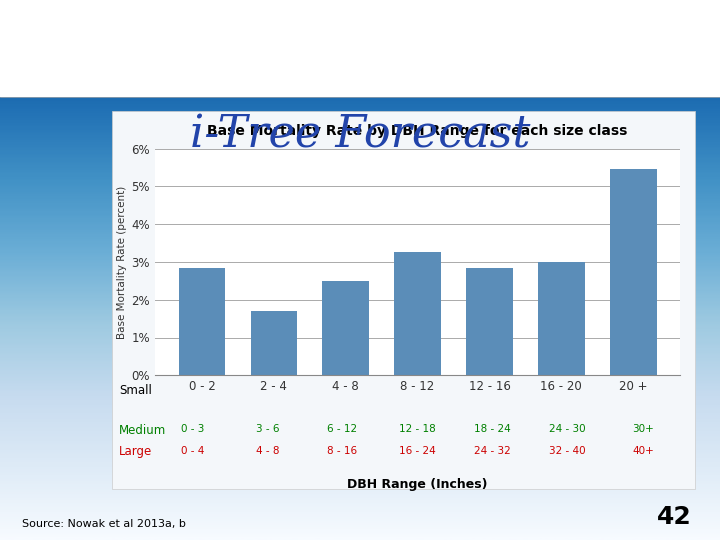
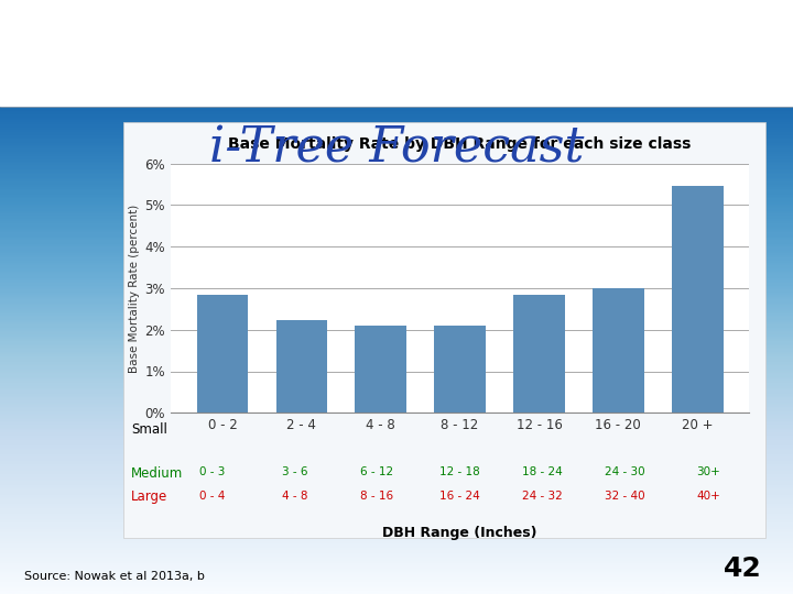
2 - 4: 1.70% -> 2.22%
4 - 8: 2.50% -> 2.10%
8 - 12: 3.25% -> 2.10%
